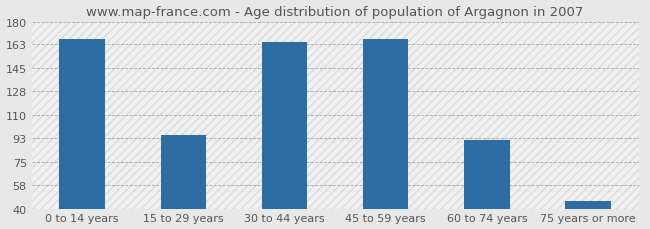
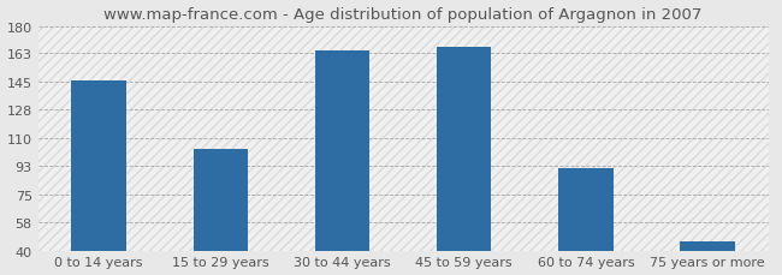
0 to 14 years: 167 -> 146
15 to 29 years: 95 -> 103
